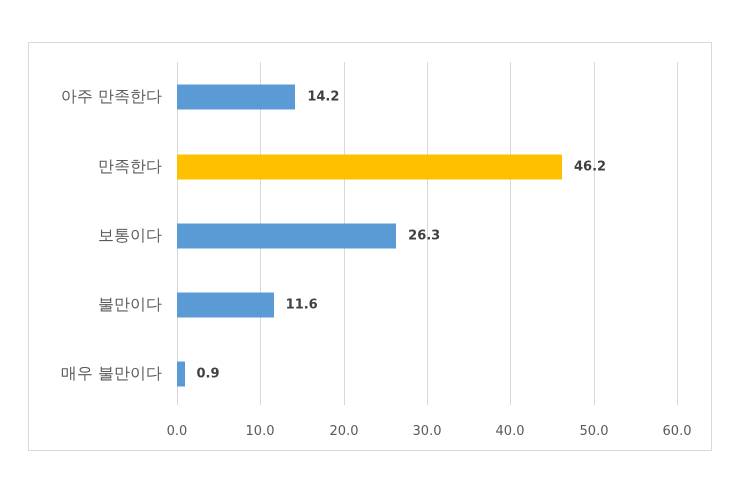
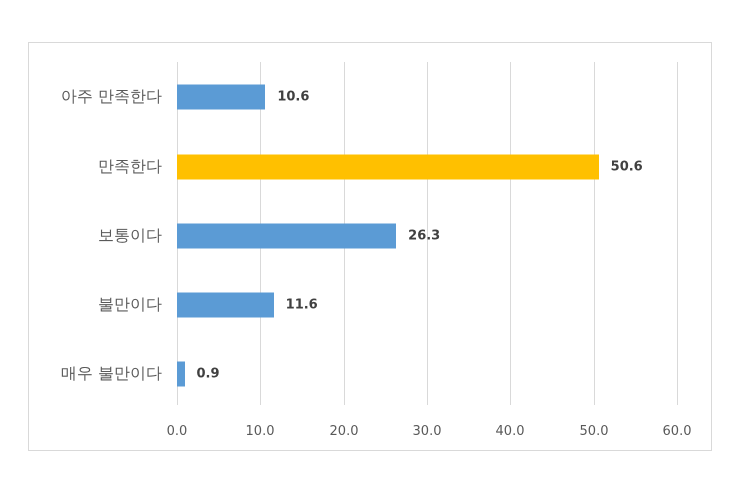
아주 만족한다: 14.2 -> 10.6
만족한다: 46.2 -> 50.6
